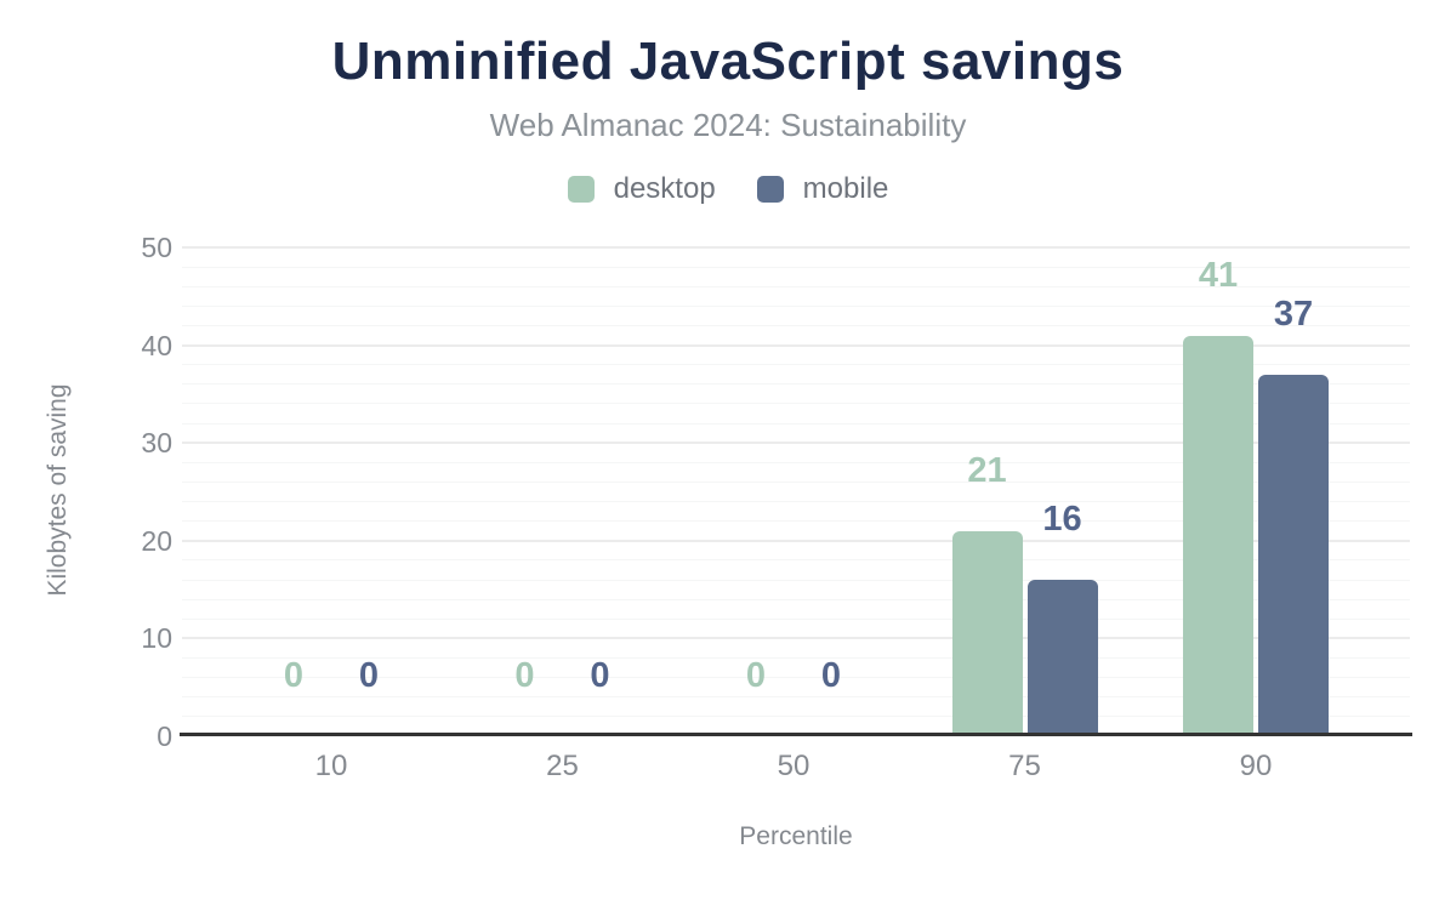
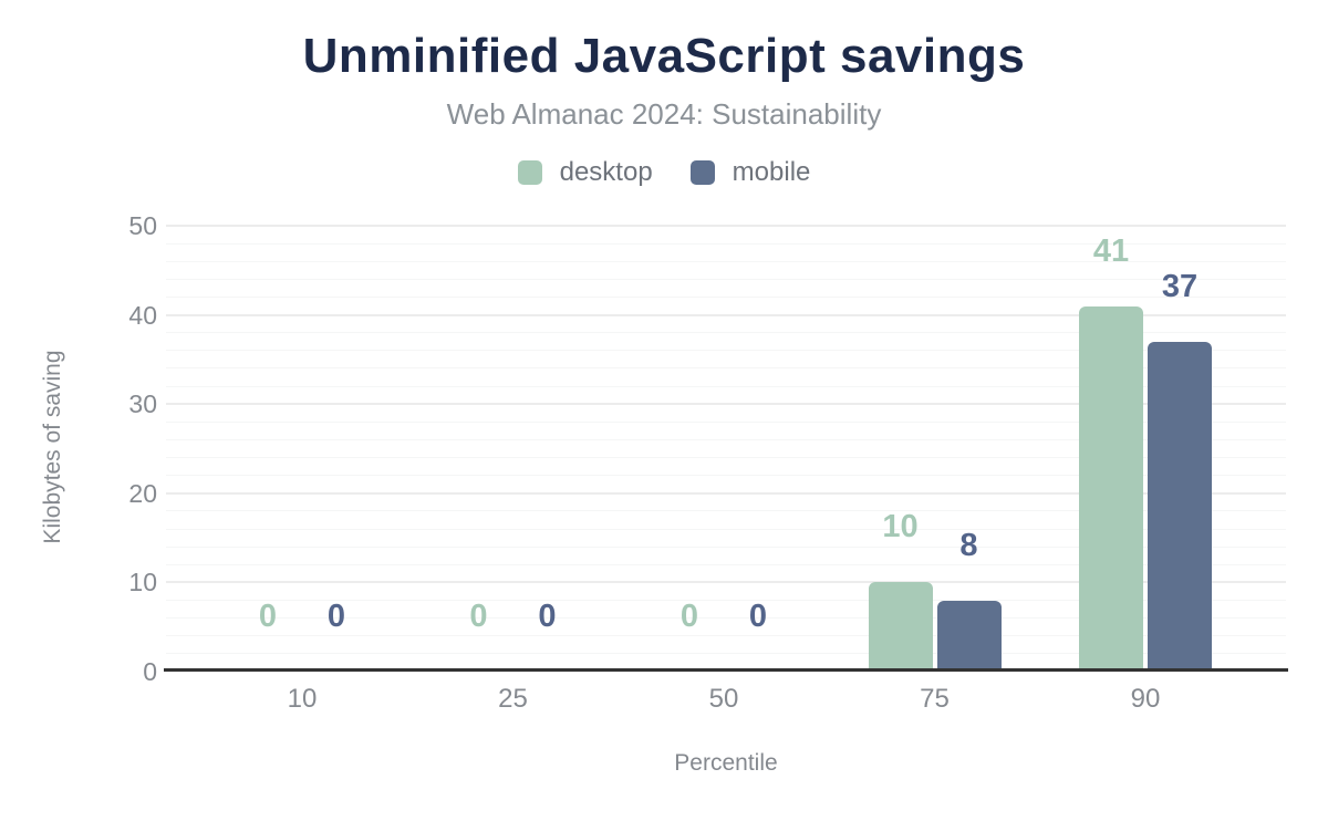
desktop/75: 21 -> 10
mobile/75: 16 -> 8
